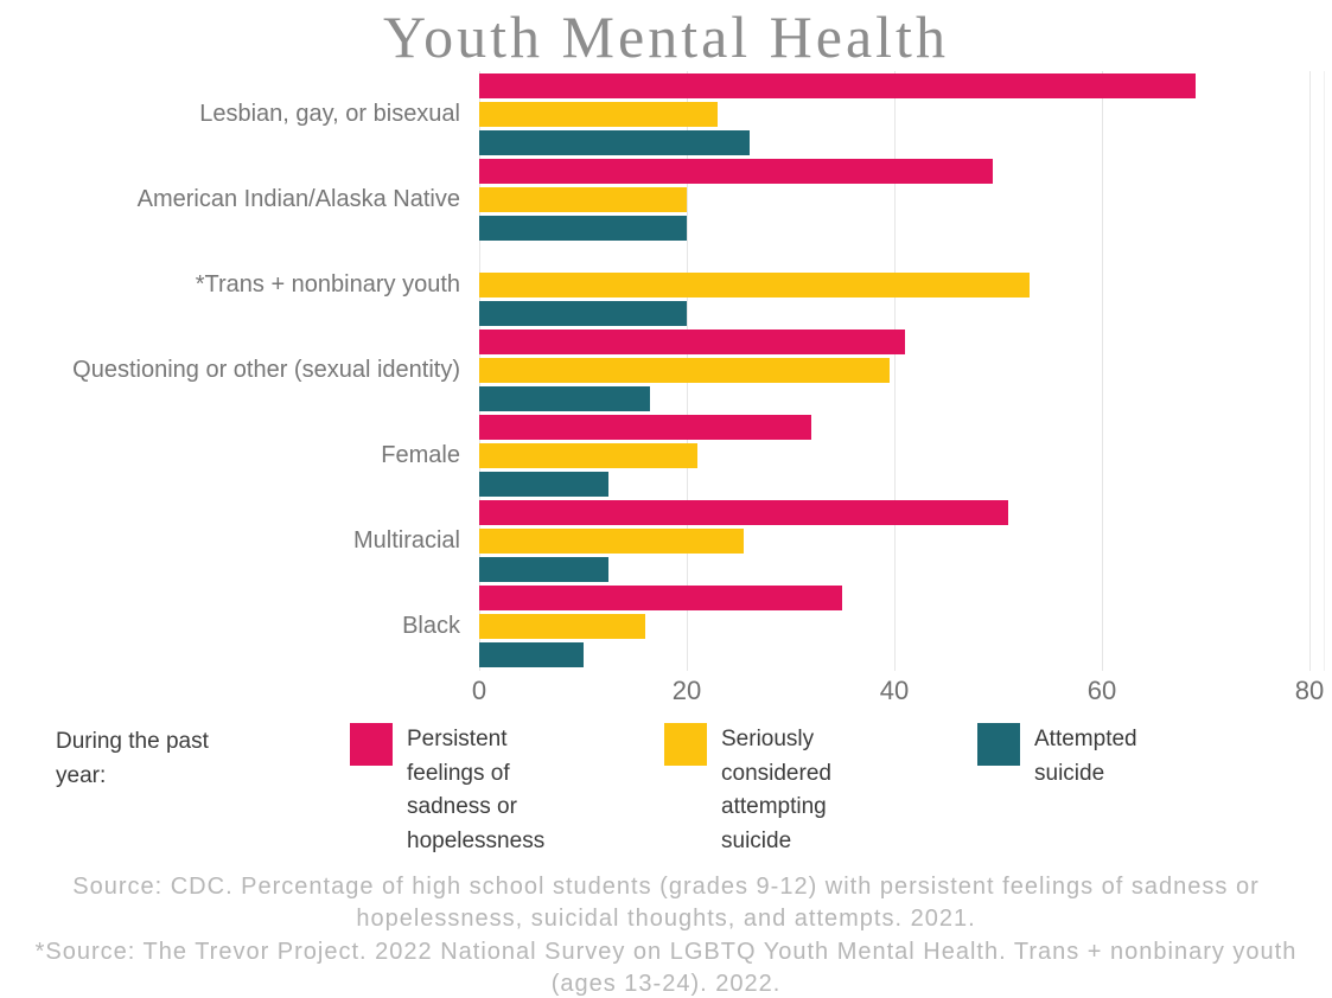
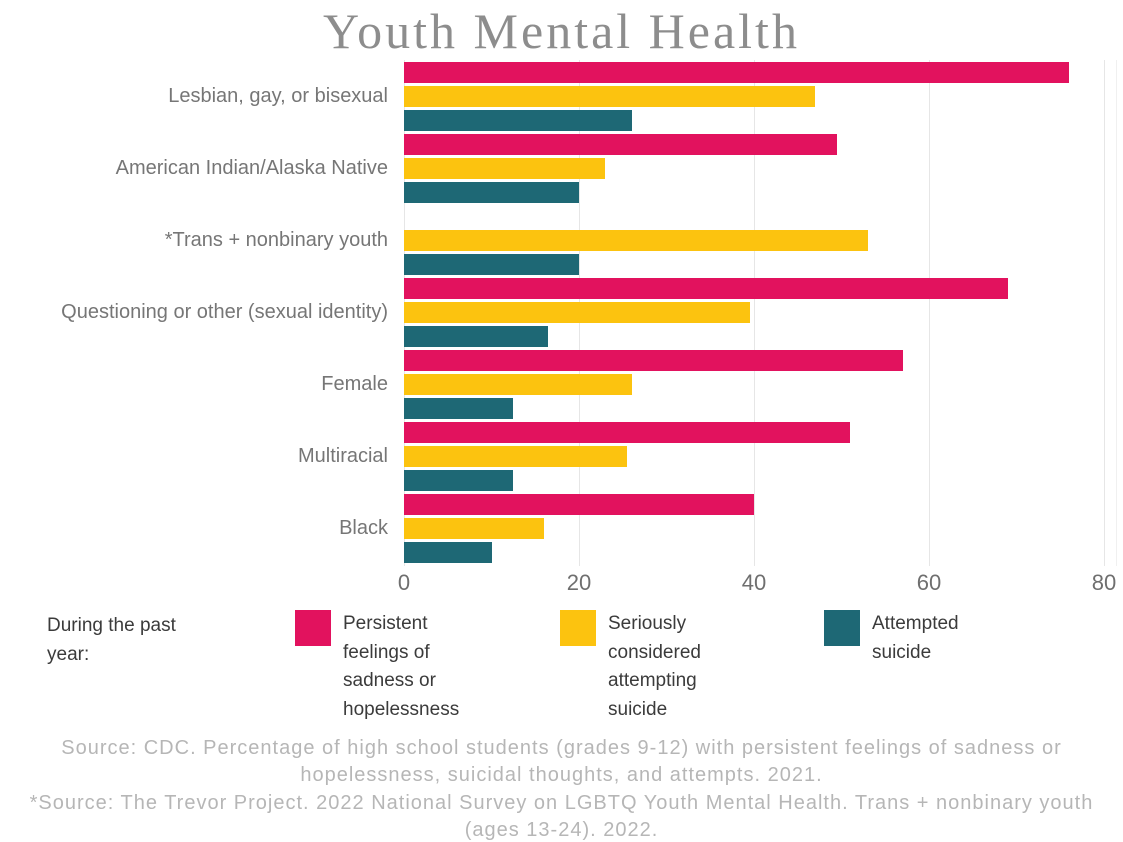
Persistent feelings of sadness or hopelessness/Lesbian, gay, or bisexual: 69 -> 76
Seriously considered attempting suicide/Lesbian, gay, or bisexual: 23 -> 47
Seriously considered attempting suicide/American Indian/Alaska Native: 20 -> 23
Persistent feelings of sadness or hopelessness/Questioning or other (sexual identity): 41 -> 69
Persistent feelings of sadness or hopelessness/Female: 32 -> 57
Seriously considered attempting suicide/Female: 21 -> 26
Persistent feelings of sadness or hopelessness/Black: 35 -> 40
